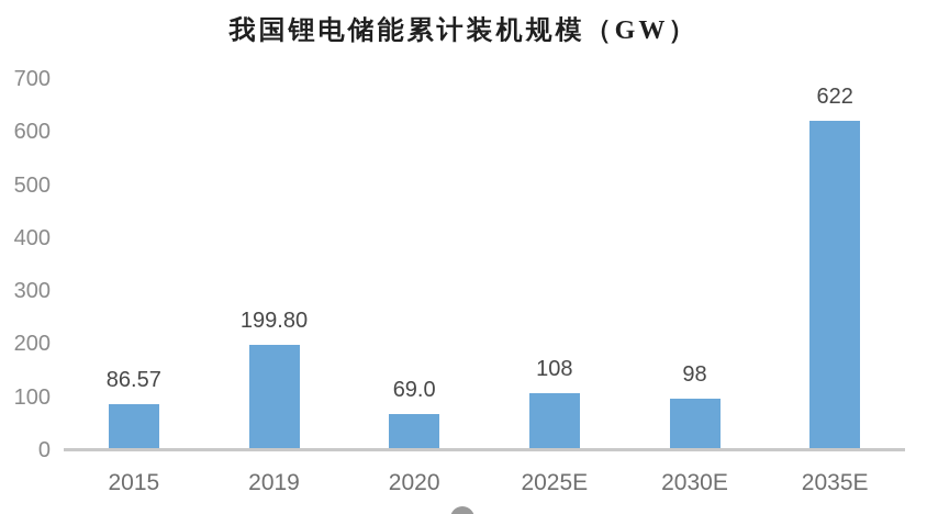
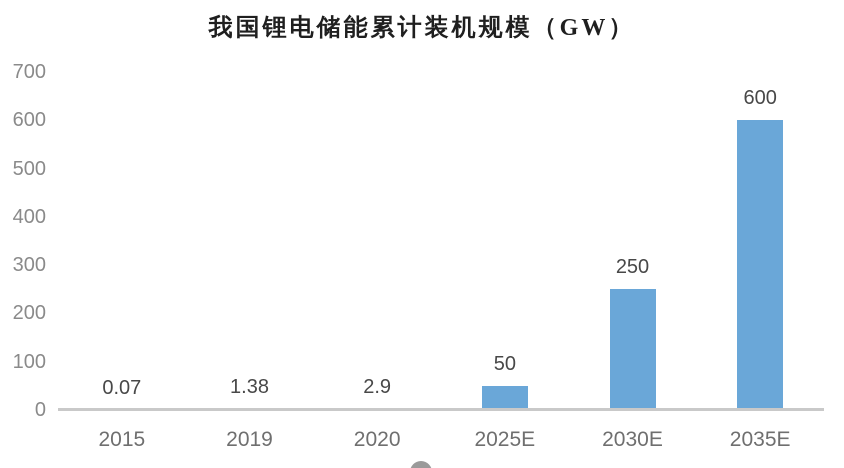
2015: 86.57 -> 0.07
2019: 199.80 -> 1.38
2020: 69.0 -> 2.9
2025E: 108 -> 50
2030E: 98 -> 250
2035E: 622 -> 600
